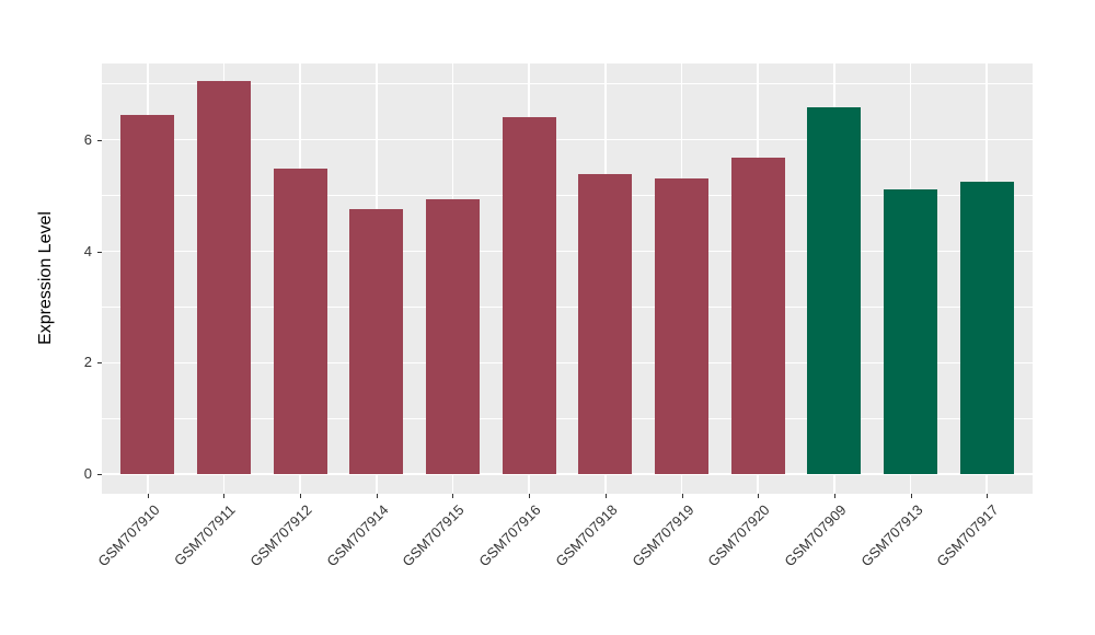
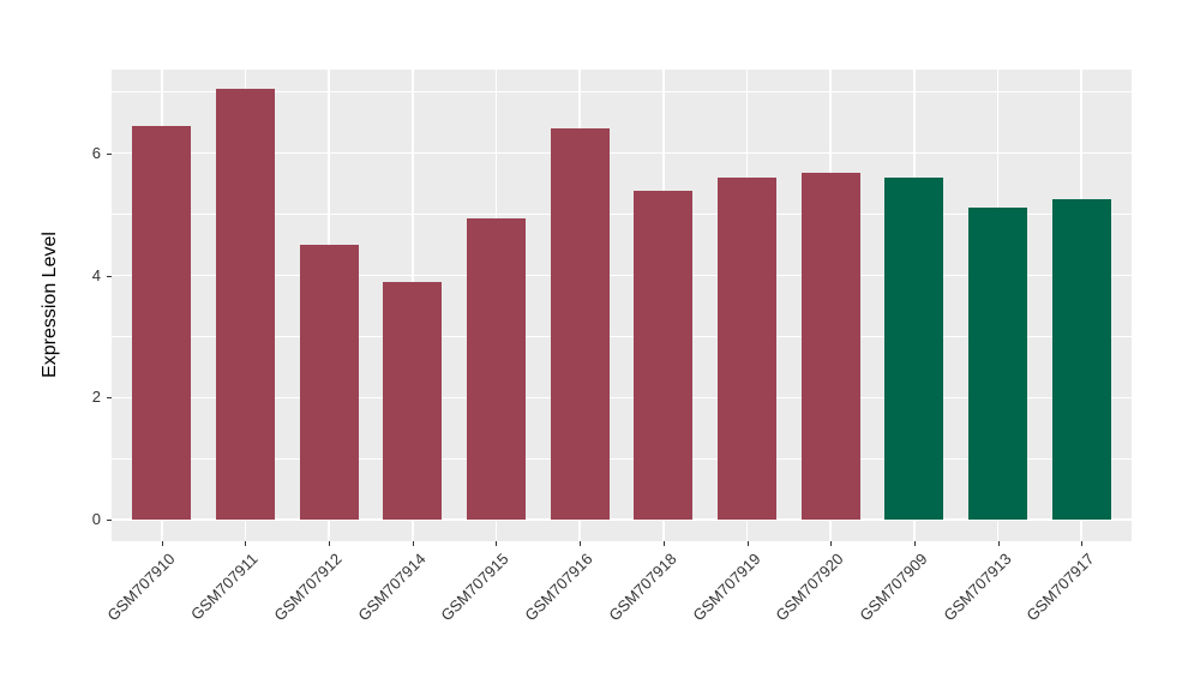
GSM707912: 5.5 -> 4.5
GSM707914: 4.8 -> 3.9
GSM707919: 5.3 -> 5.6
GSM707909: 6.6 -> 5.6
